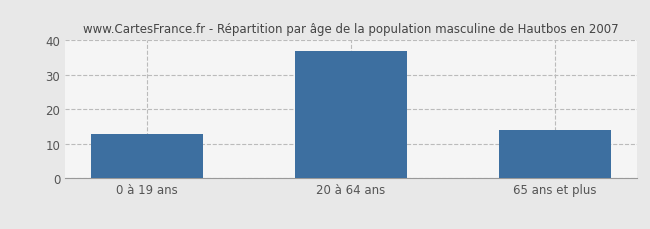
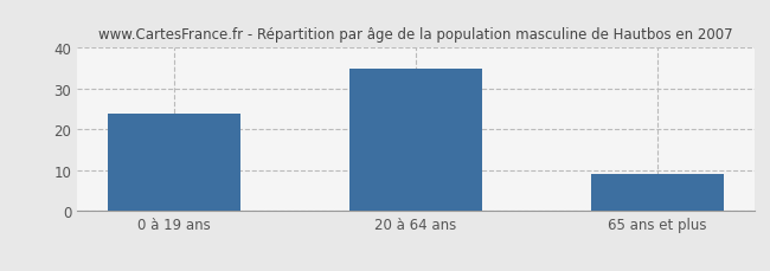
0 à 19 ans: 13 -> 24
20 à 64 ans: 37 -> 35
65 ans et plus: 14 -> 9
